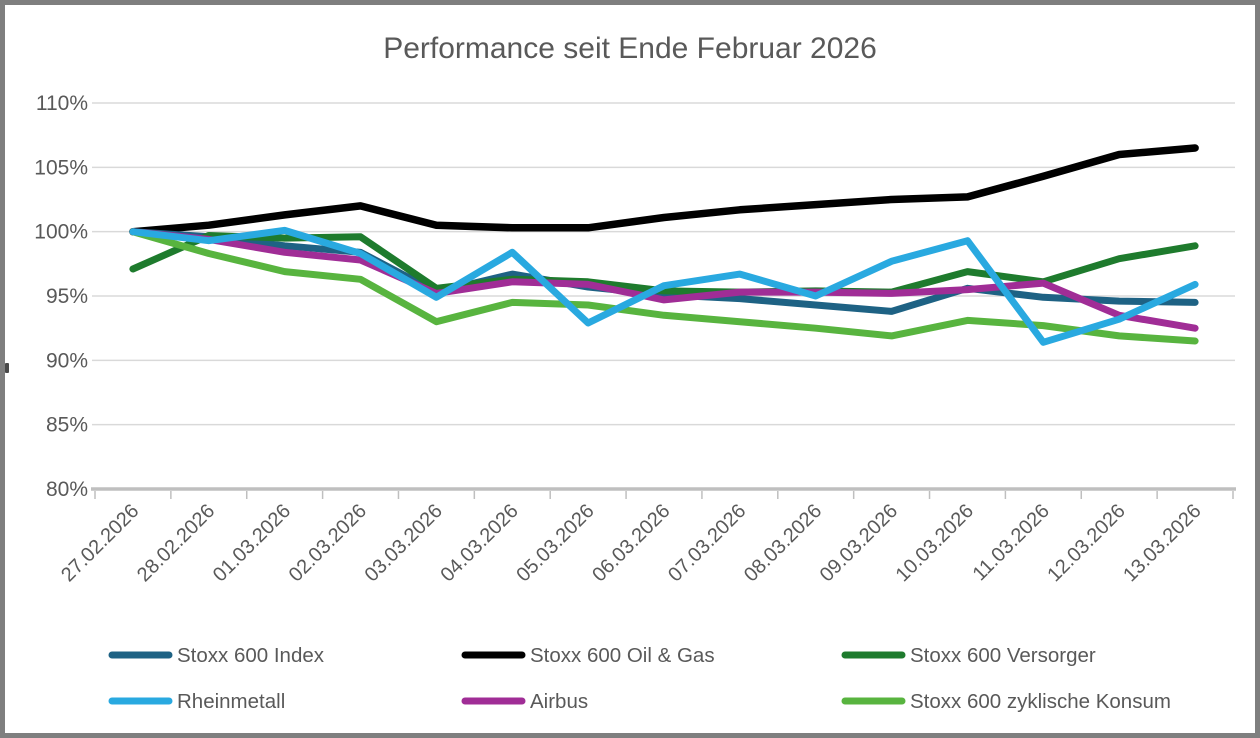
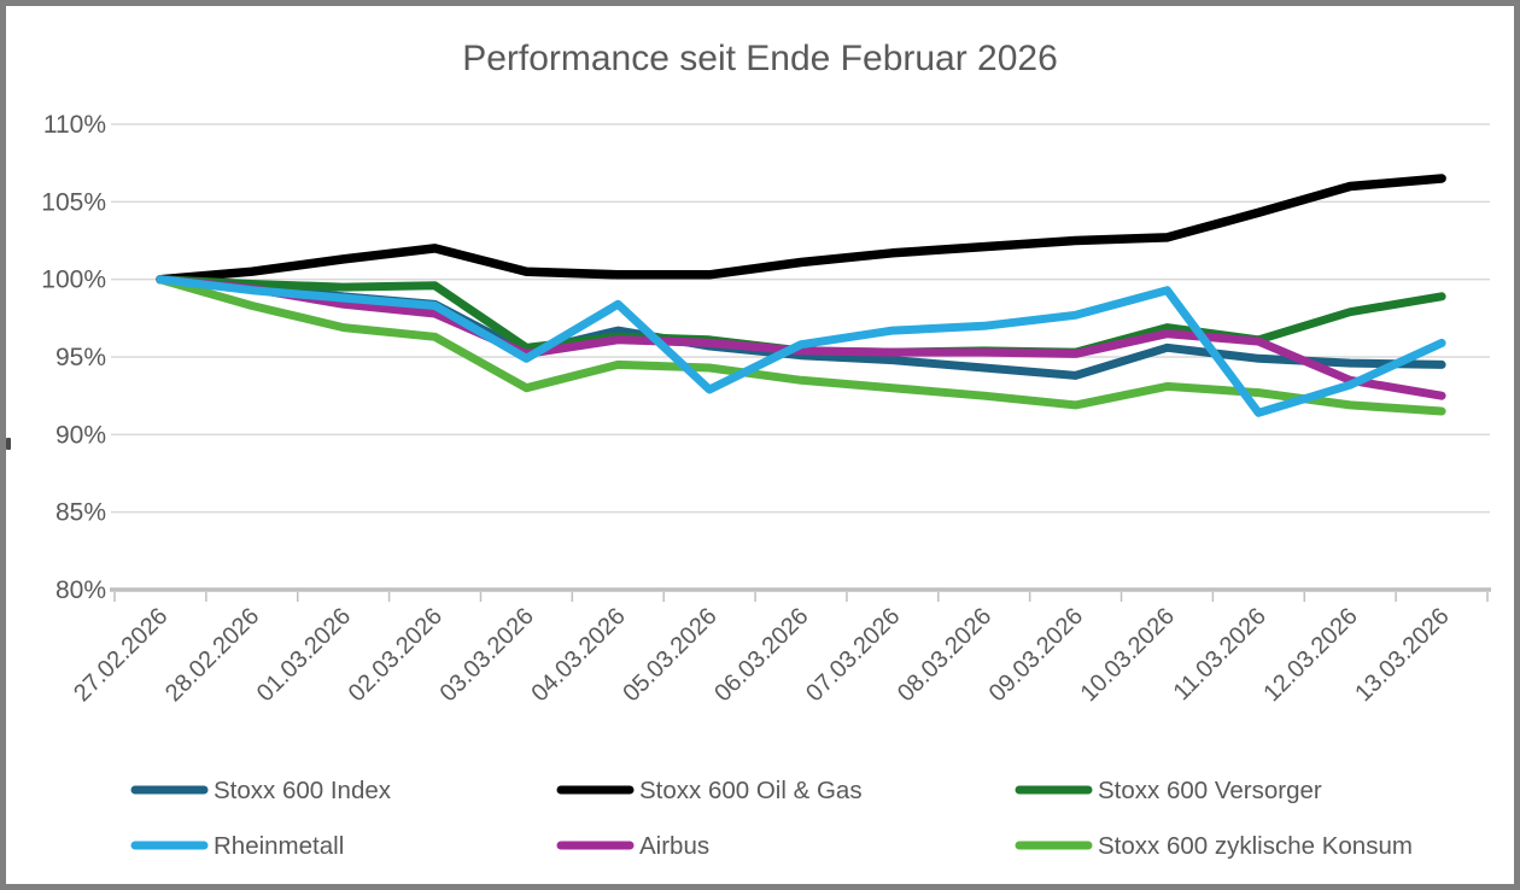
Stoxx 600 Versorger/27.02.2026: 97.1% -> 100.0%
Rheinmetall/01.03.2026: 100.1% -> 98.8%
Airbus/06.03.2026: 94.7% -> 95.4%
Rheinmetall/08.03.2026: 95.0% -> 97.0%
Airbus/10.03.2026: 95.5% -> 96.5%
